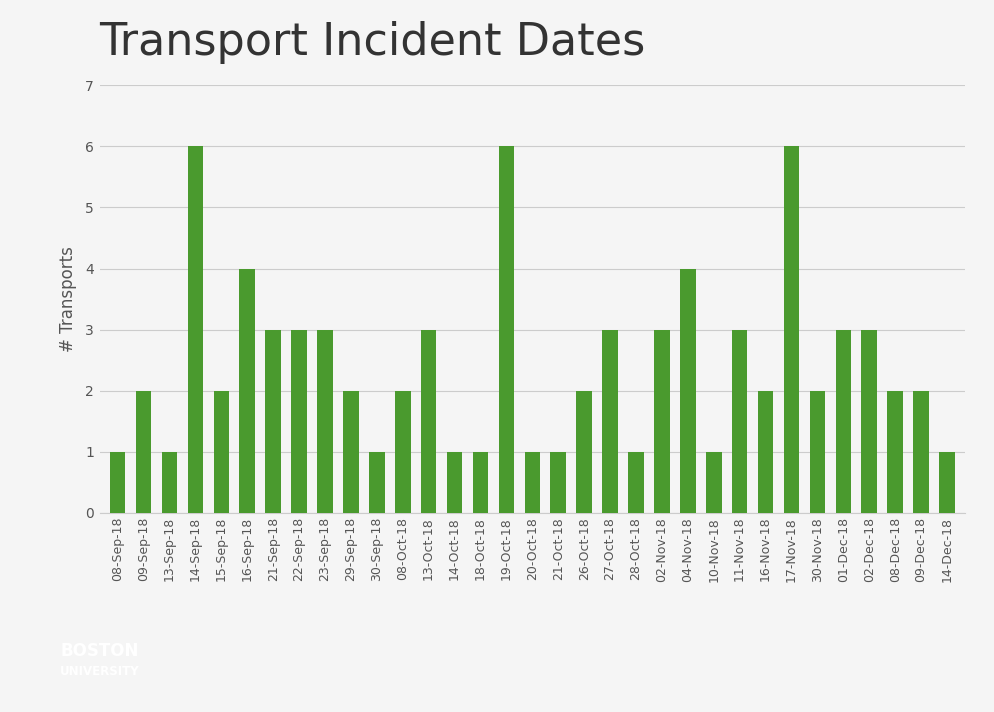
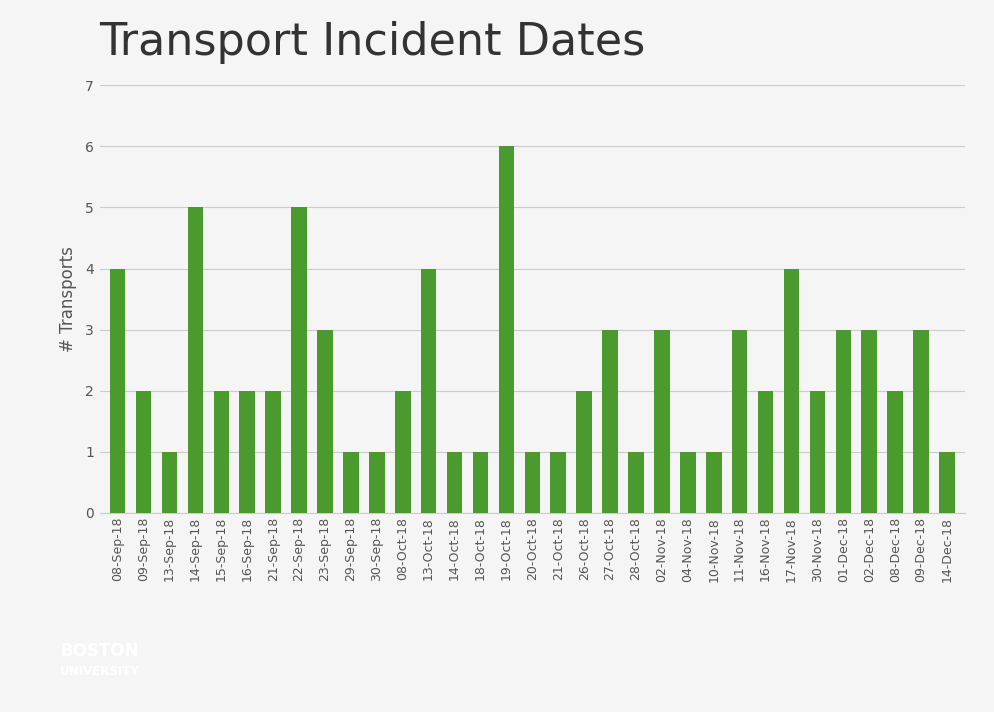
08-Sep-18: 1 -> 4
14-Sep-18: 6 -> 5
16-Sep-18: 4 -> 2
21-Sep-18: 3 -> 2
22-Sep-18: 3 -> 5
29-Sep-18: 2 -> 1
13-Oct-18: 3 -> 4
04-Nov-18: 4 -> 1
17-Nov-18: 6 -> 4
09-Dec-18: 2 -> 3
